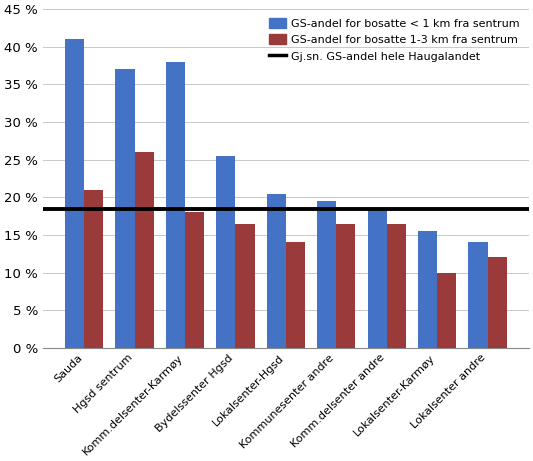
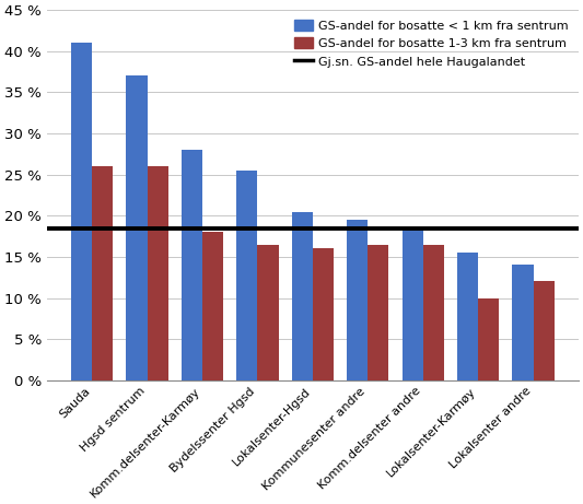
GS-andel for bosatte 1-3 km fra sentrum/Sauda: 21.0 % -> 26.0 %
GS-andel for bosatte < 1 km fra sentrum/Komm.delsenter-Karmøy: 38.0 % -> 28.0 %
GS-andel for bosatte 1-3 km fra sentrum/Lokalsenter-Hgsd: 14.0 % -> 16.0 %
